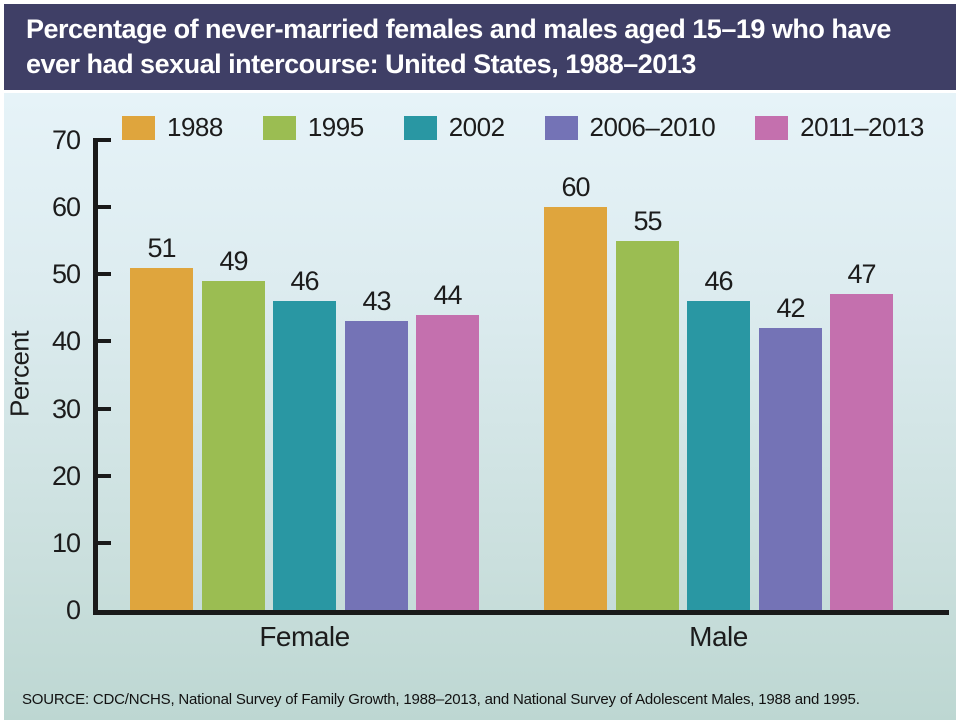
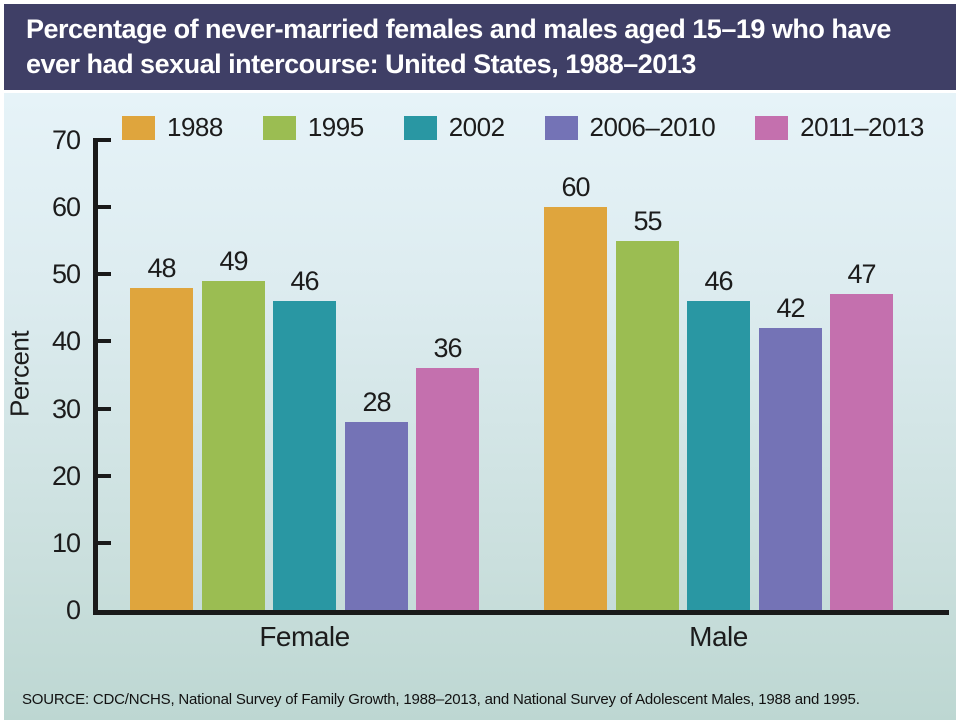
1988/Female: 51 -> 48
2006–2010/Female: 43 -> 28
2011–2013/Female: 44 -> 36
